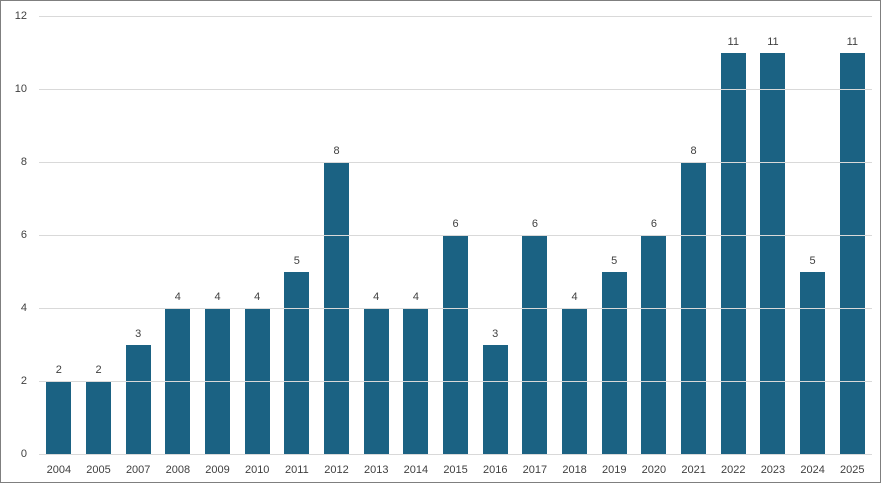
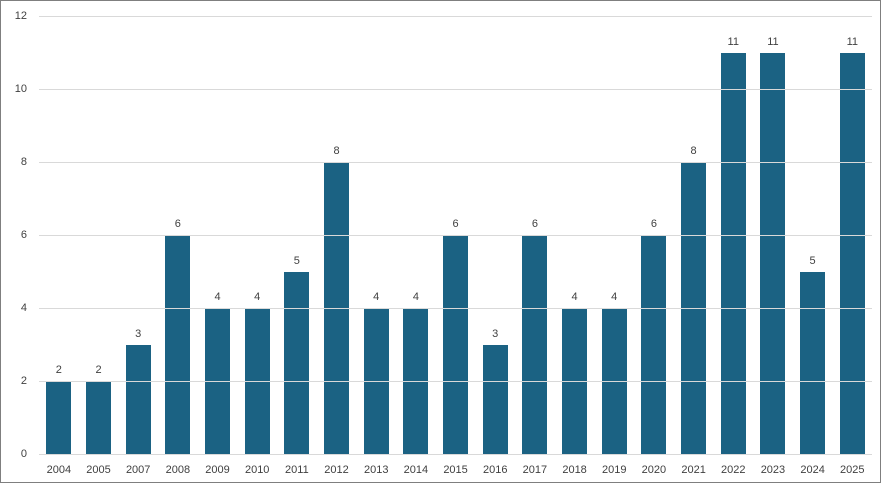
2008: 4 -> 6
2019: 5 -> 4
